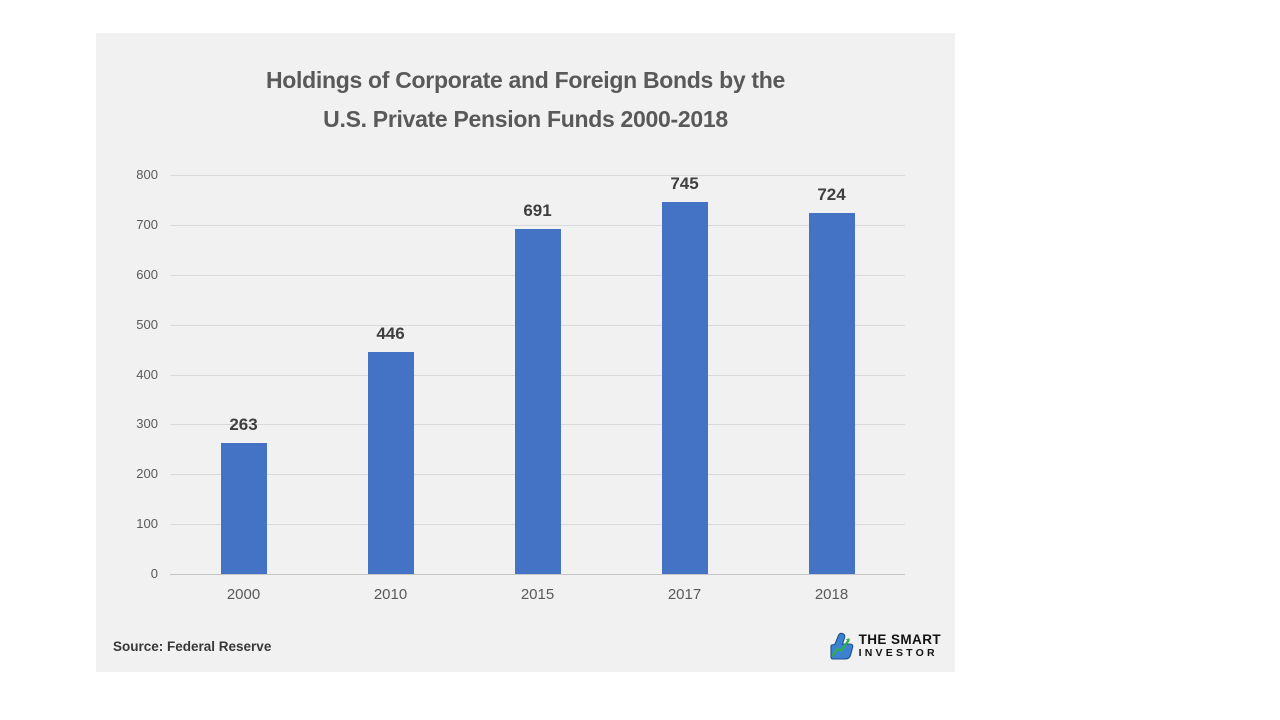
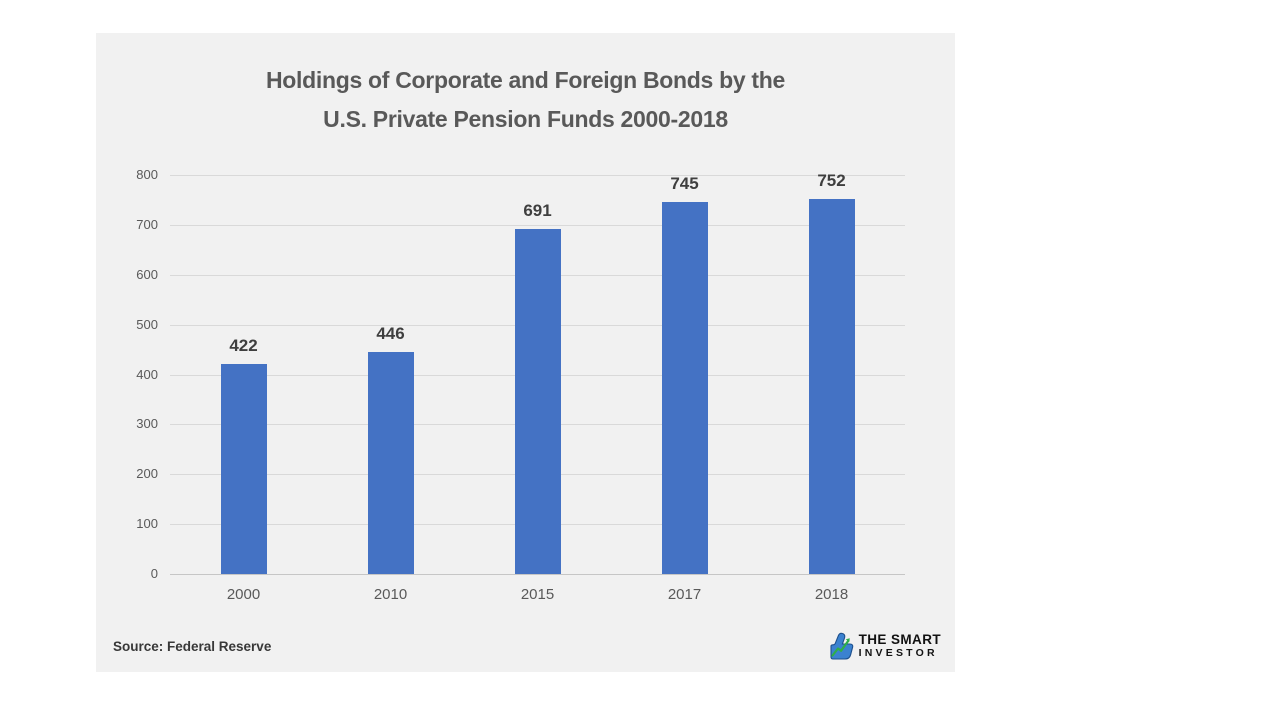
2000: 263 -> 422
2018: 724 -> 752
